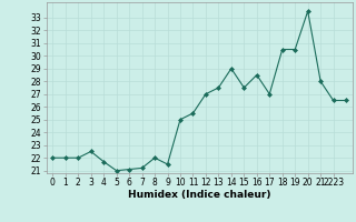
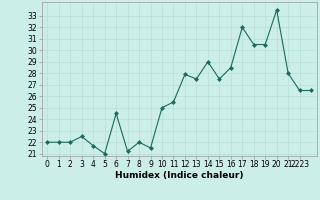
6: 21.1 -> 24.5
12: 27.0 -> 27.9
17: 27.0 -> 32.0
